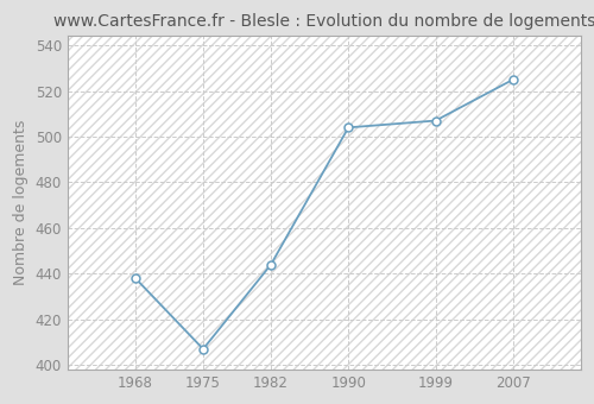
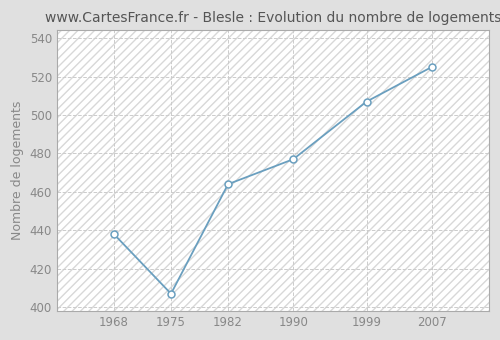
1982: 444 -> 464
1990: 504 -> 477
